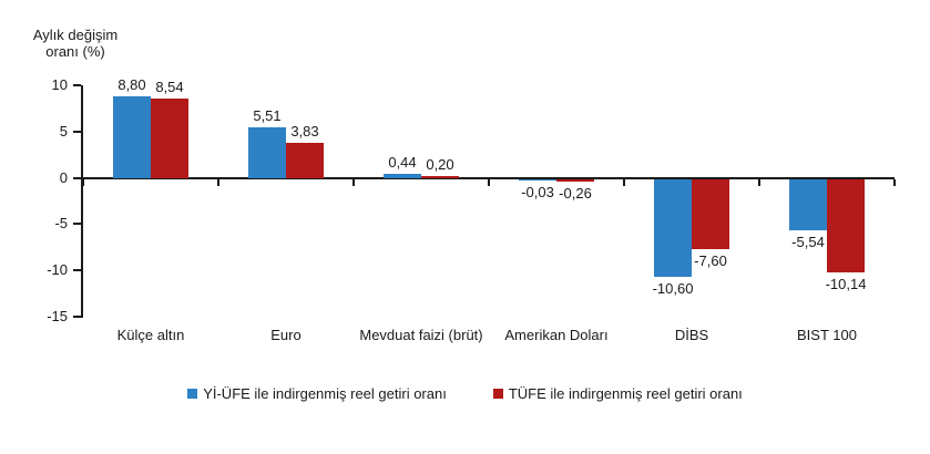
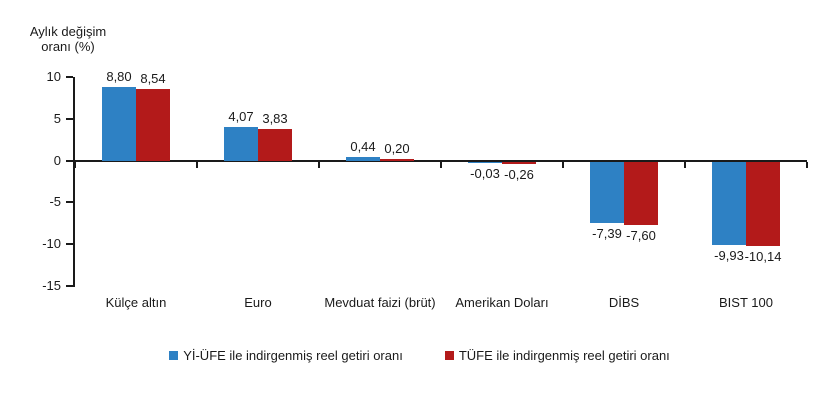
Yİ-ÜFE ile indirgenmiş reel getiri oranı/Euro: 5,51 -> 4,07
Yİ-ÜFE ile indirgenmiş reel getiri oranı/DİBS: -10,60 -> -7,39
Yİ-ÜFE ile indirgenmiş reel getiri oranı/BIST 100: -5,54 -> -9,93
